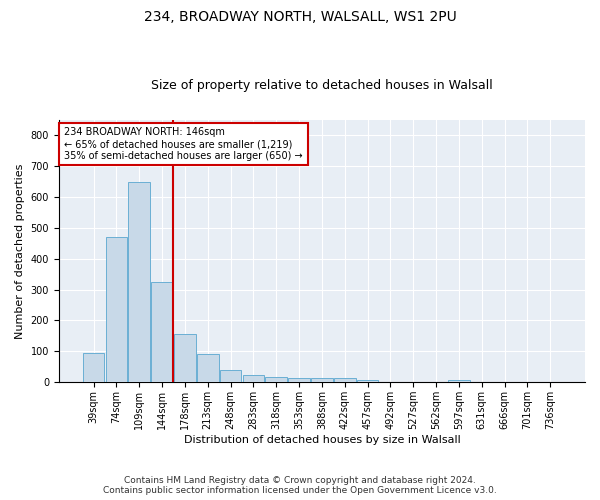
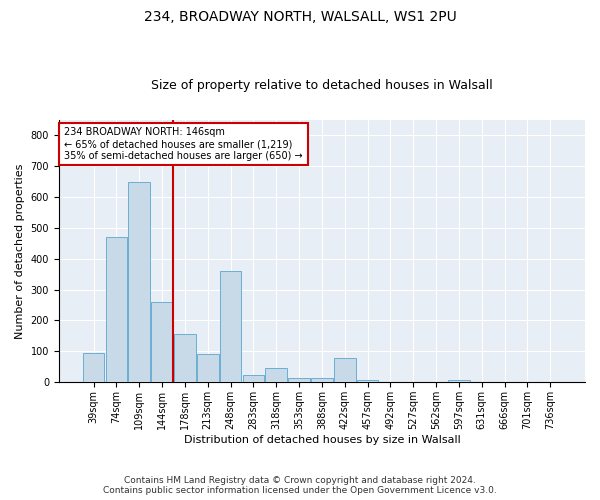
144sqm: 325 -> 260
248sqm: 40 -> 360
318sqm: 18 -> 45
422sqm: 14 -> 80
